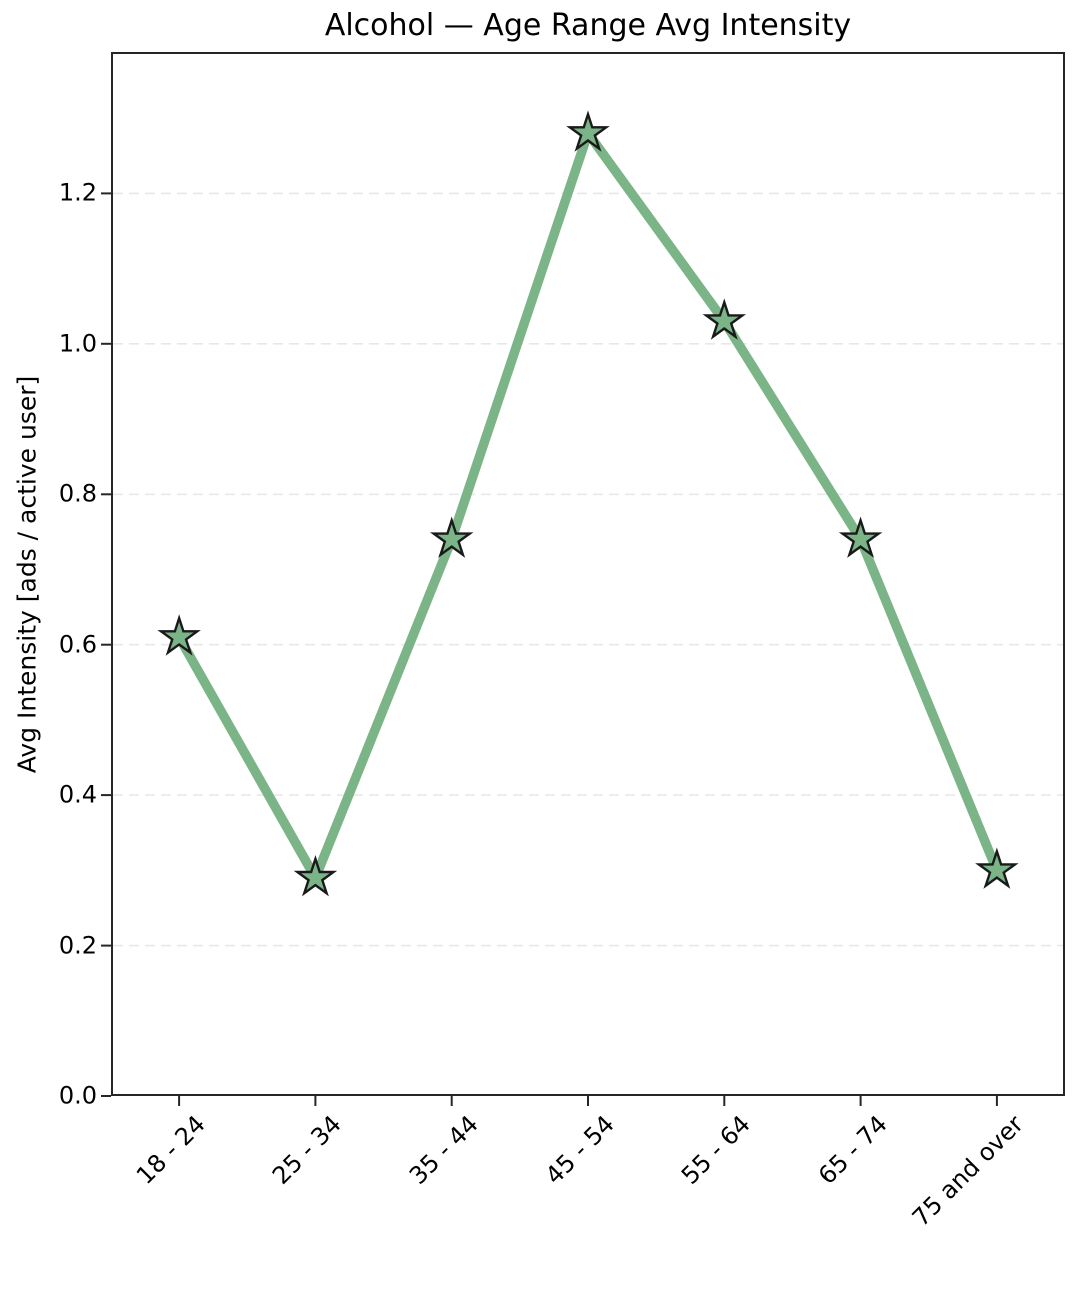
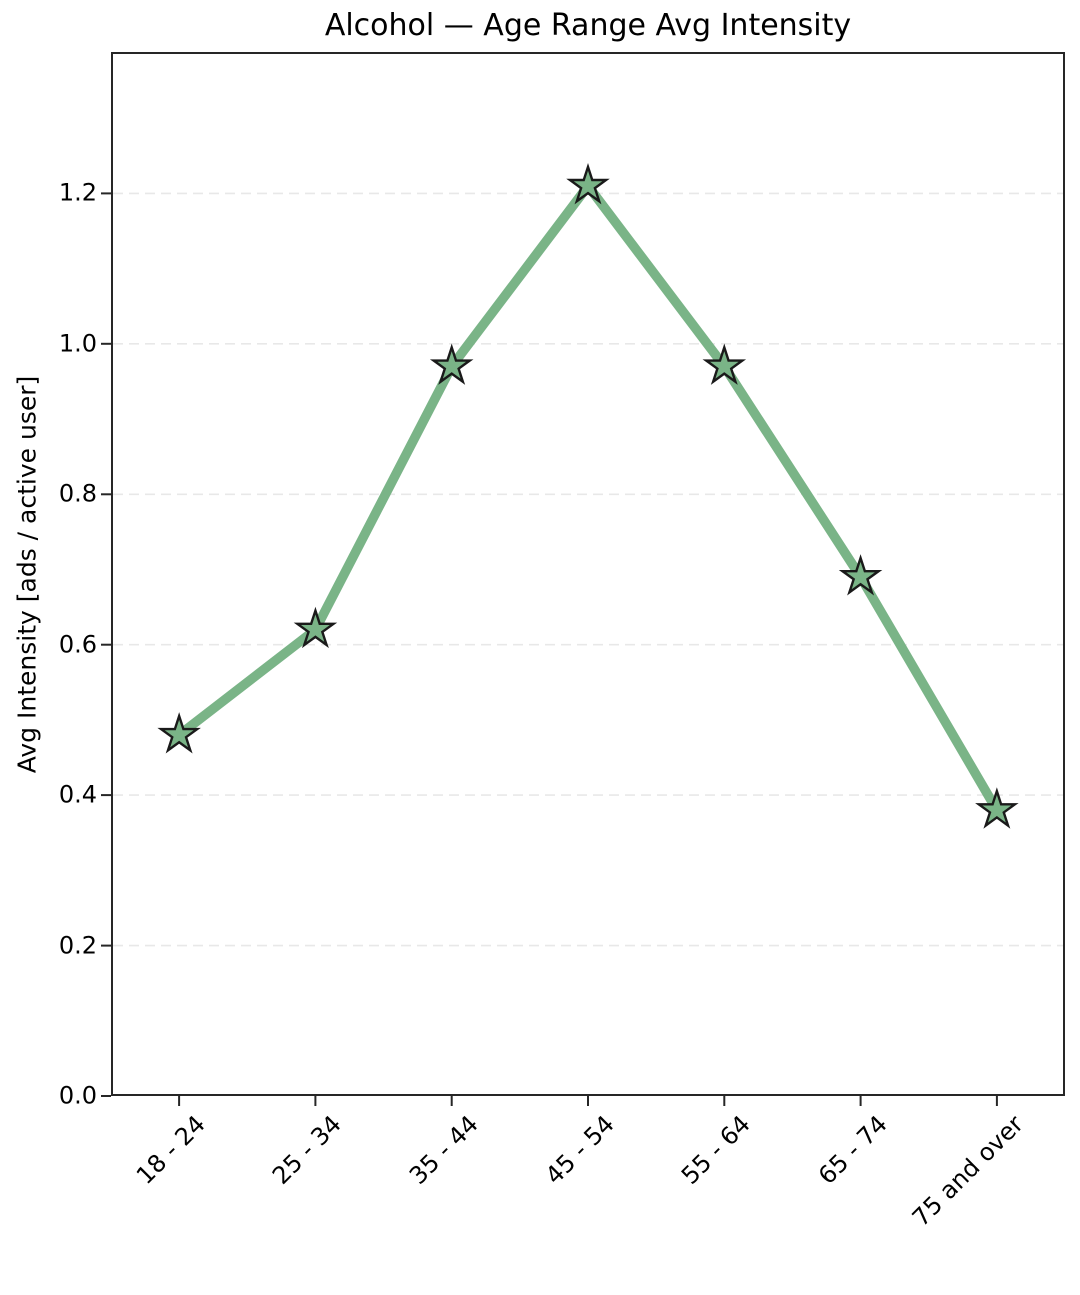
18 - 24: 0.61 -> 0.48
25 - 34: 0.29 -> 0.62
35 - 44: 0.74 -> 0.97
45 - 54: 1.28 -> 1.21
55 - 64: 1.03 -> 0.97
65 - 74: 0.74 -> 0.69
75 and over: 0.30 -> 0.38
